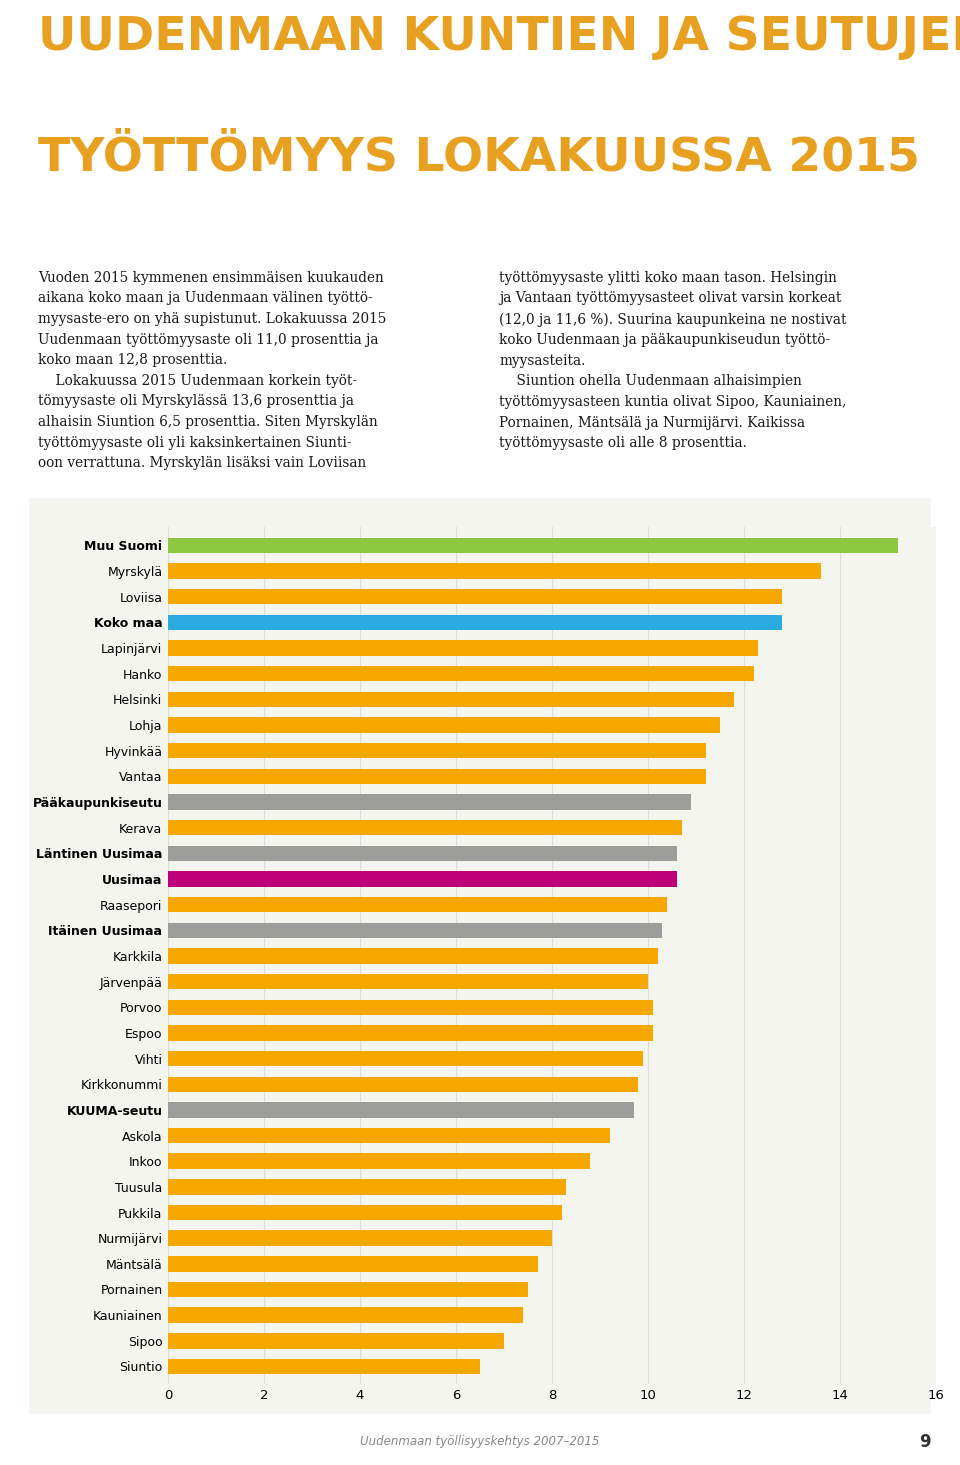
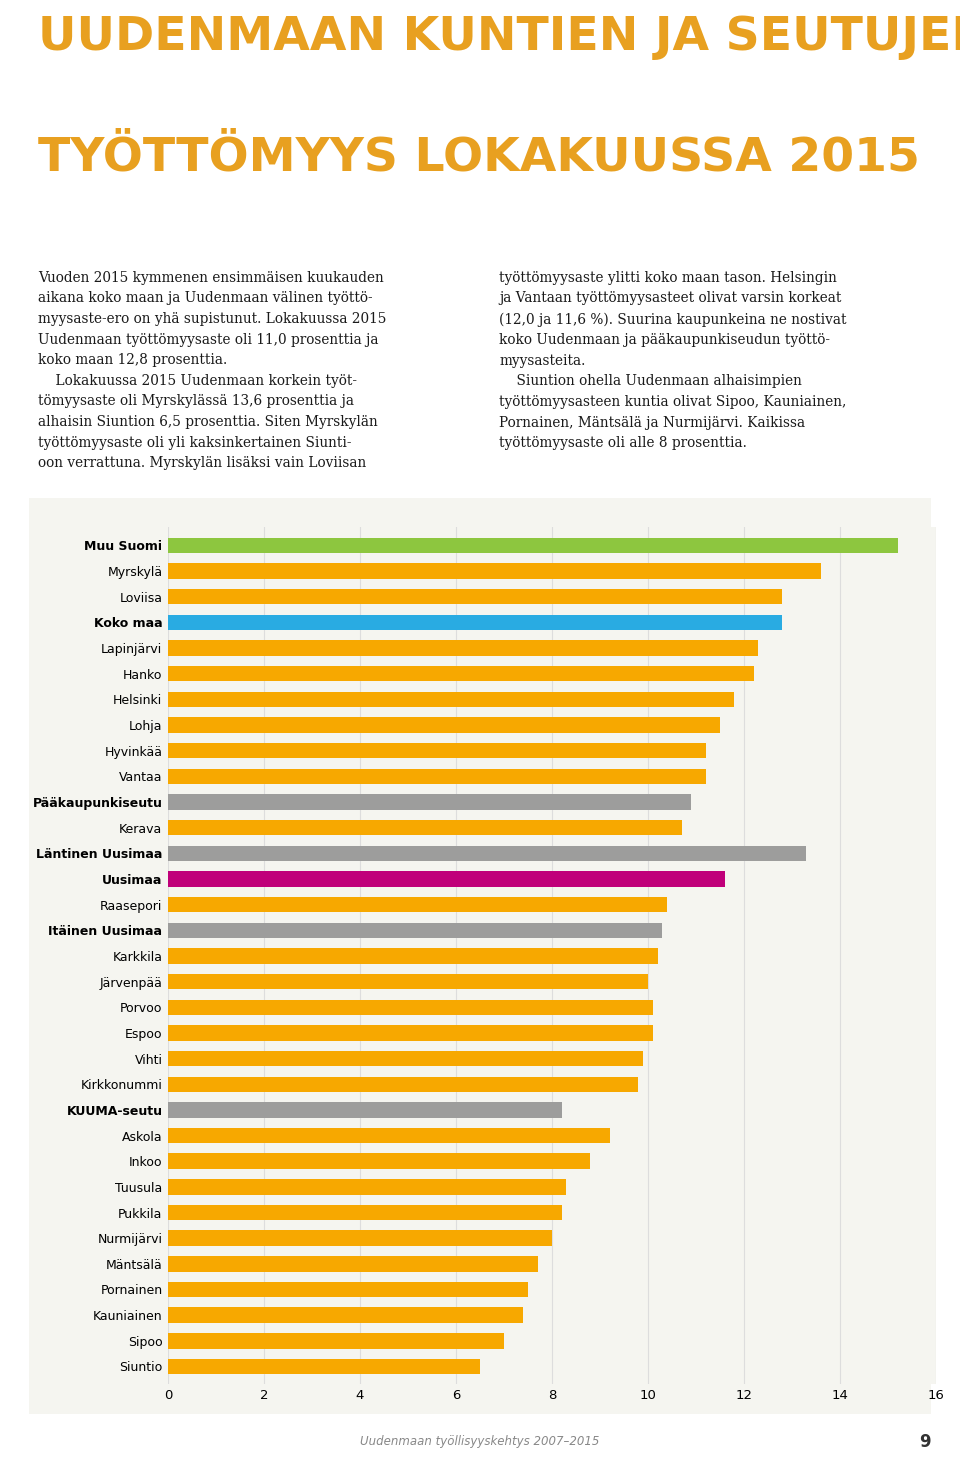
Läntinen Uusimaa: 10.6 -> 13.3
Uusimaa: 10.6 -> 11.6
KUUMA-seutu: 9.7 -> 8.2
